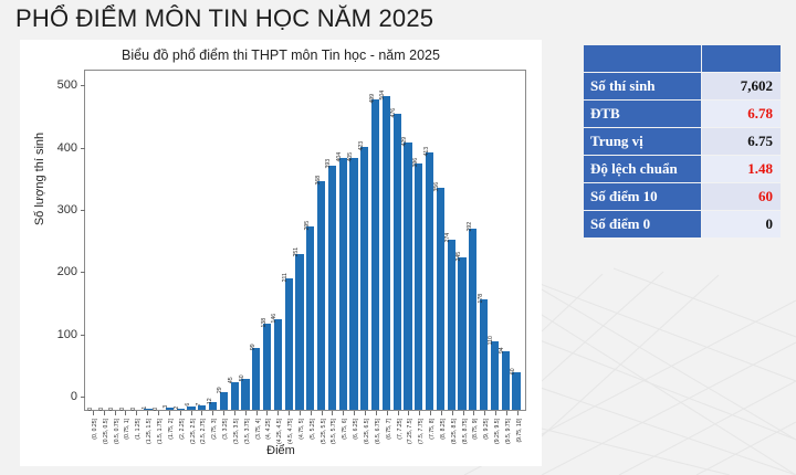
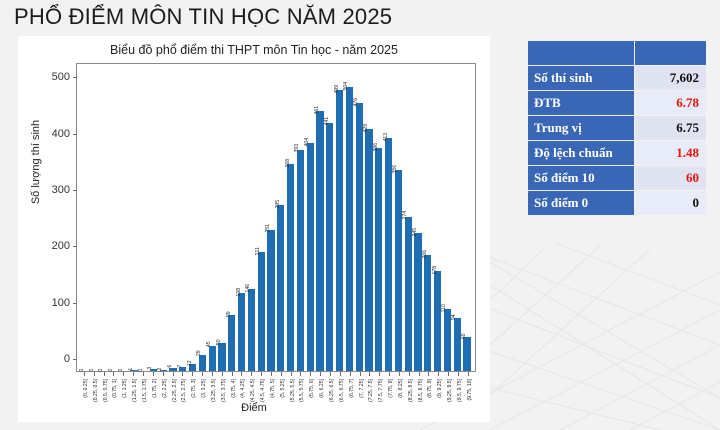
(6, 6.25]: 405 -> 461
(6.25, 6.5]: 423 -> 441
(8.75, 9]: 292 -> 206
